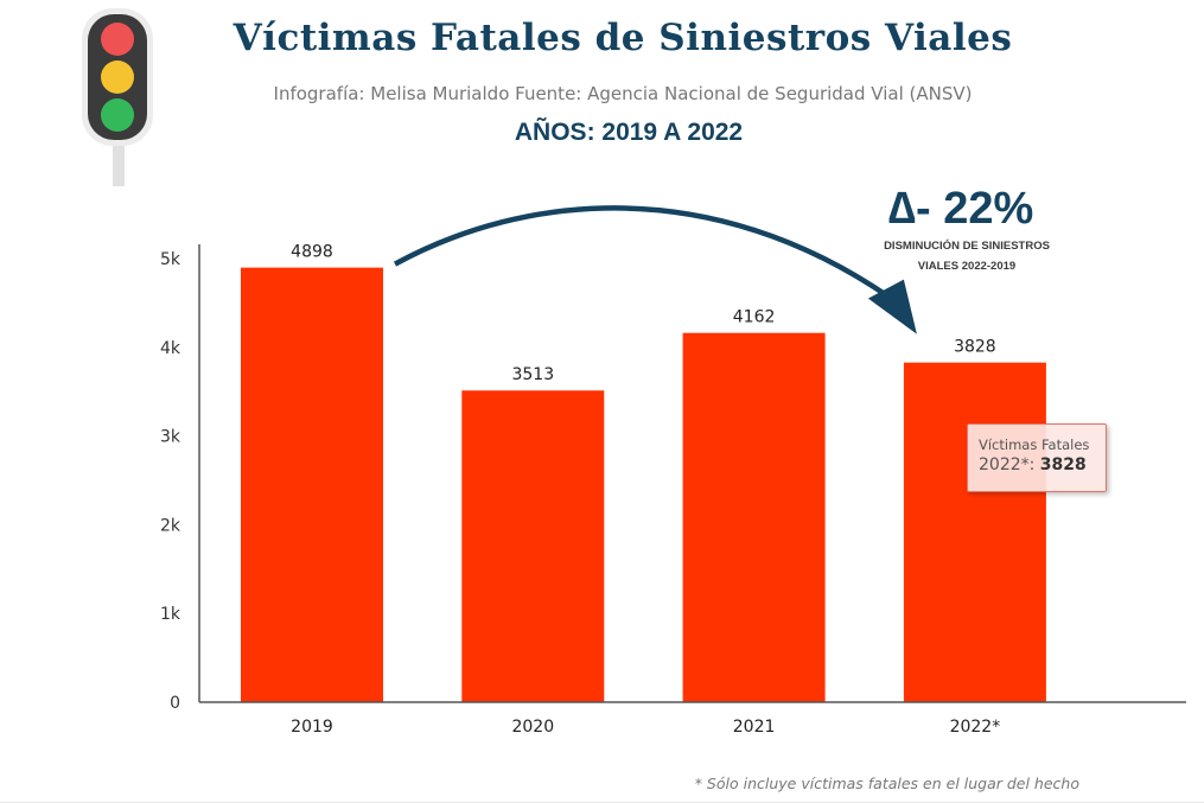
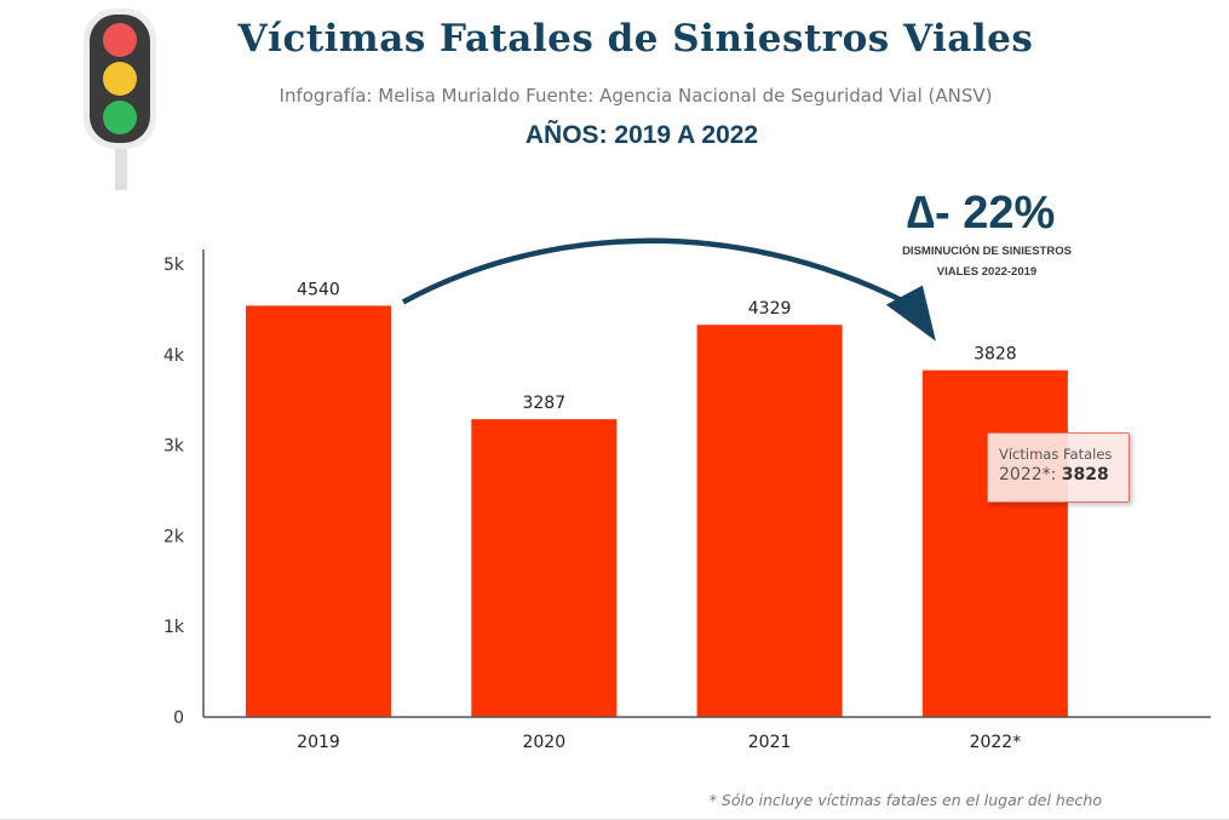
2019: 4898 -> 4540
2020: 3513 -> 3287
2021: 4162 -> 4329
